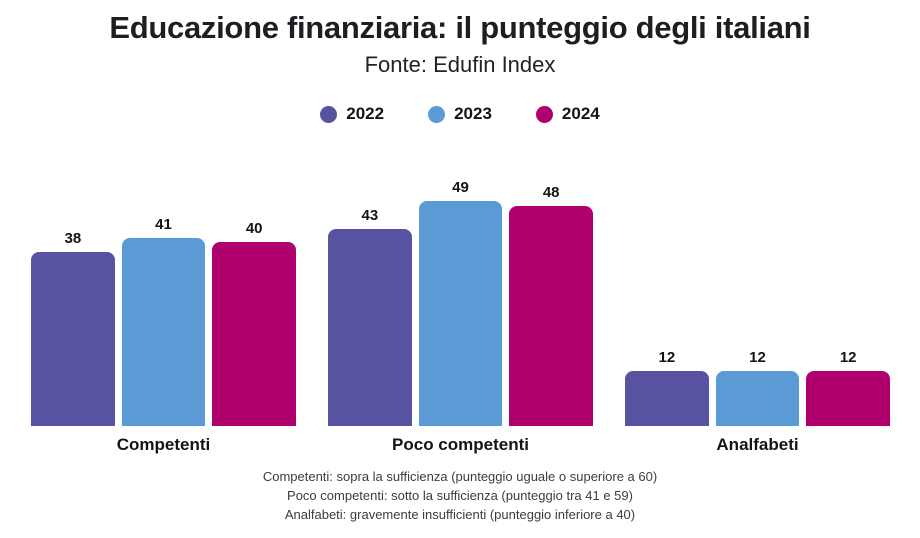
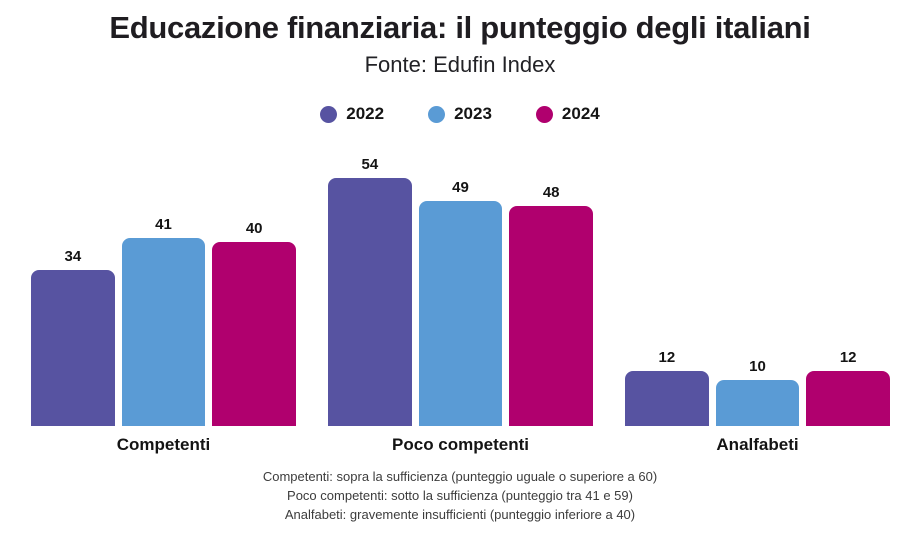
2022/Competenti: 38 -> 34
2022/Poco competenti: 43 -> 54
2023/Analfabeti: 12 -> 10
